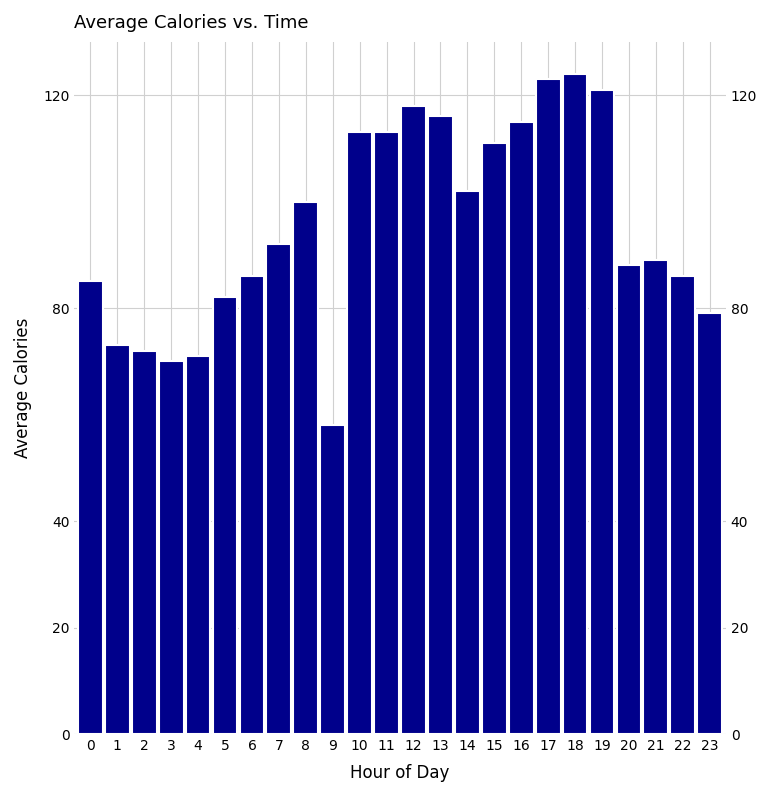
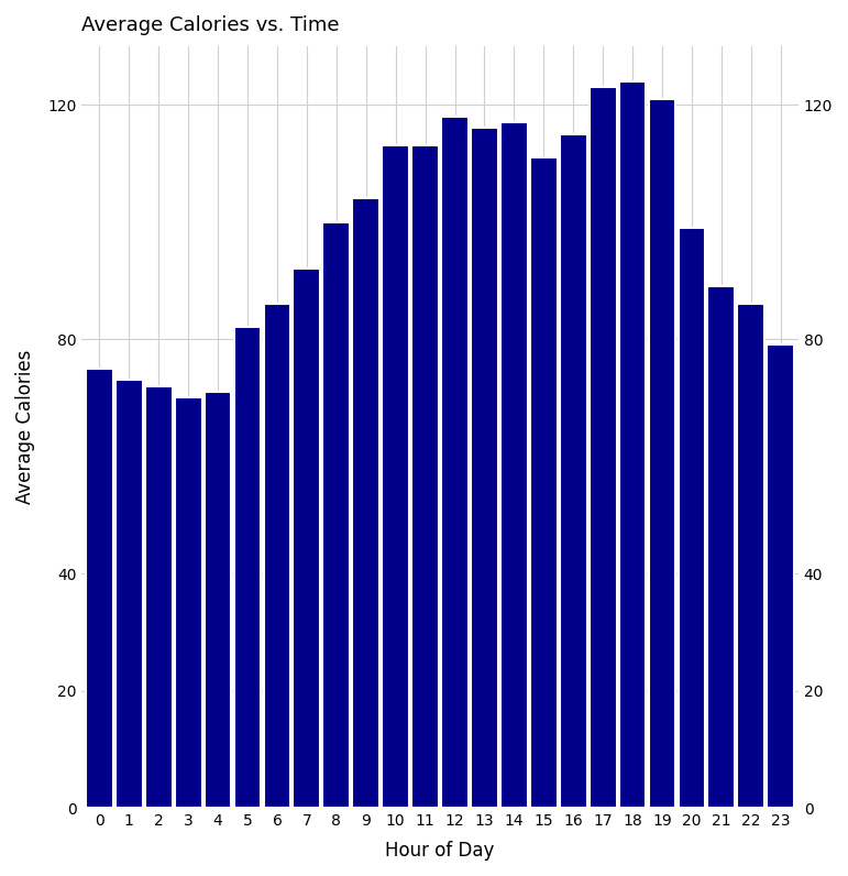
0: 85 -> 75
9: 58 -> 104
14: 102 -> 117
20: 88 -> 99
